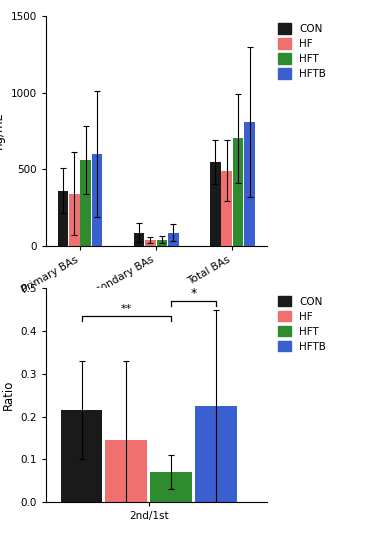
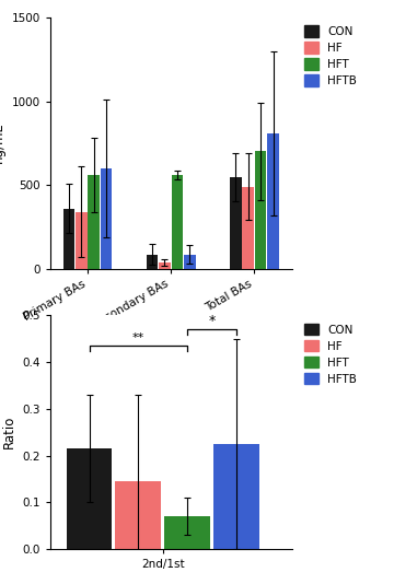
HFT/Secondary BAs: 40 -> 560
